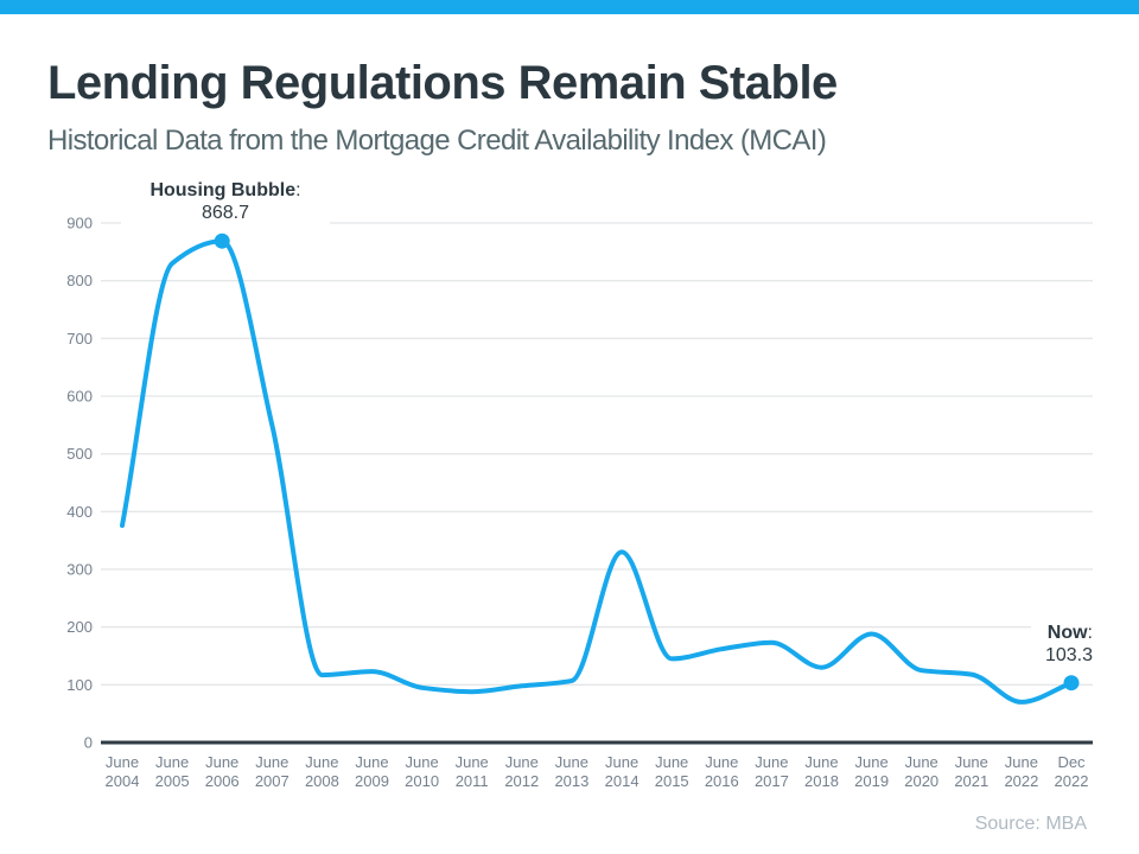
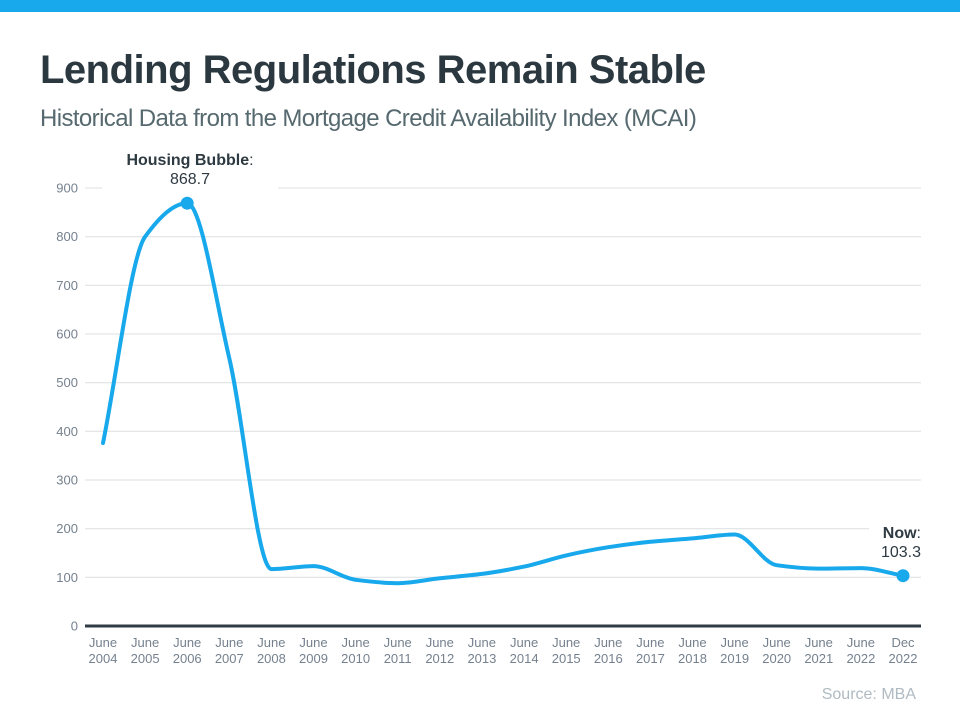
June 2005: 830 -> 800
June 2014: 330 -> 120
June 2018: 130 -> 180
June 2022: 70 -> 120
